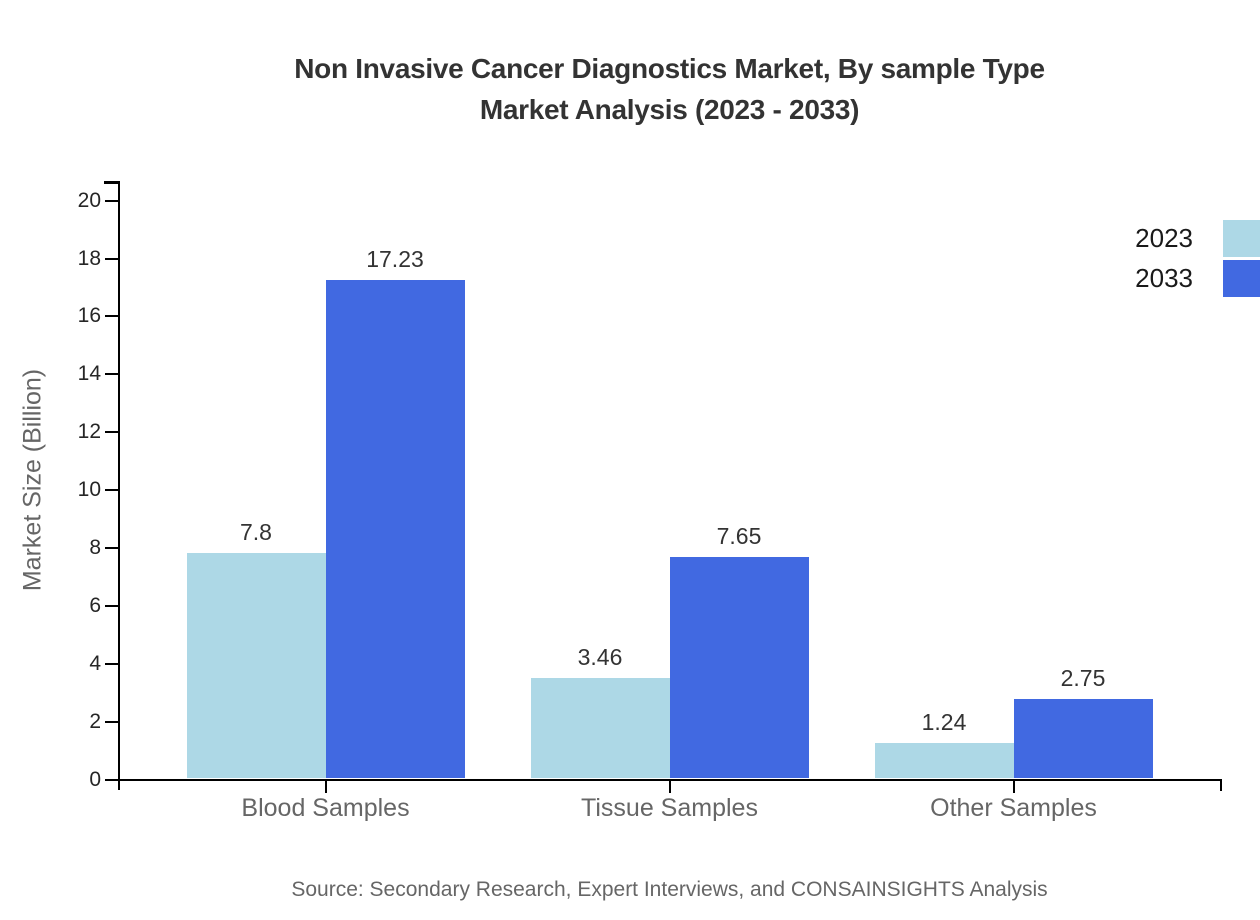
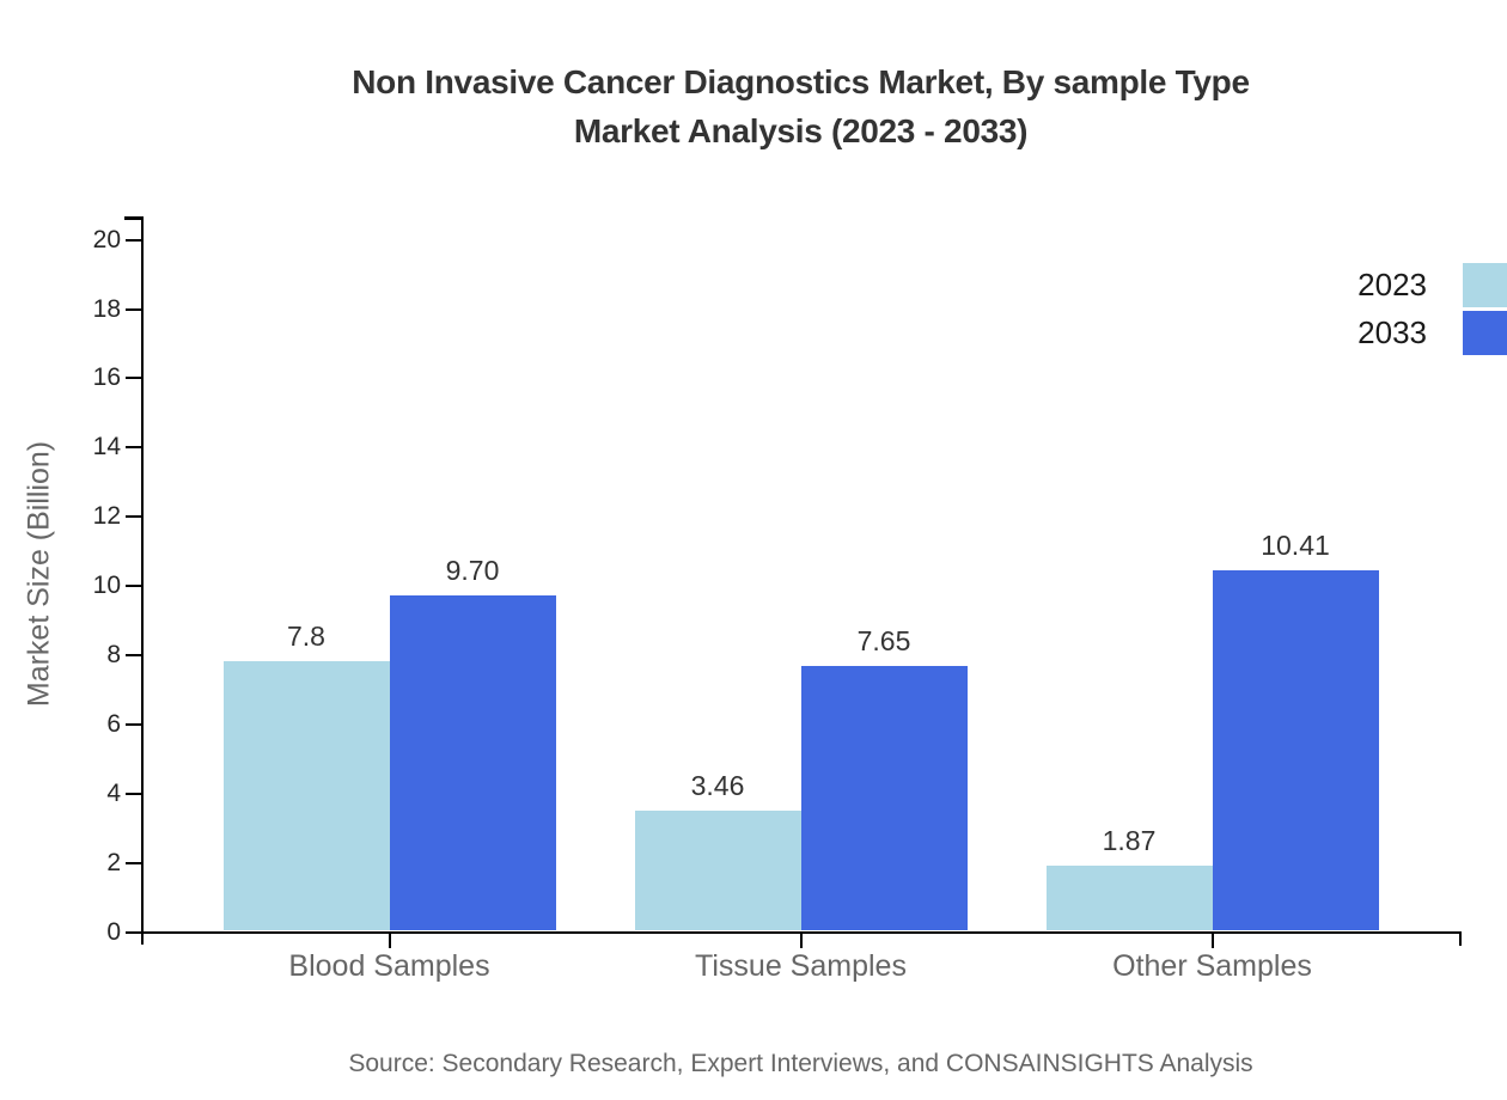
2033/Blood Samples: 17.23 -> 9.70
2023/Other Samples: 1.24 -> 1.87
2033/Other Samples: 2.75 -> 10.41
